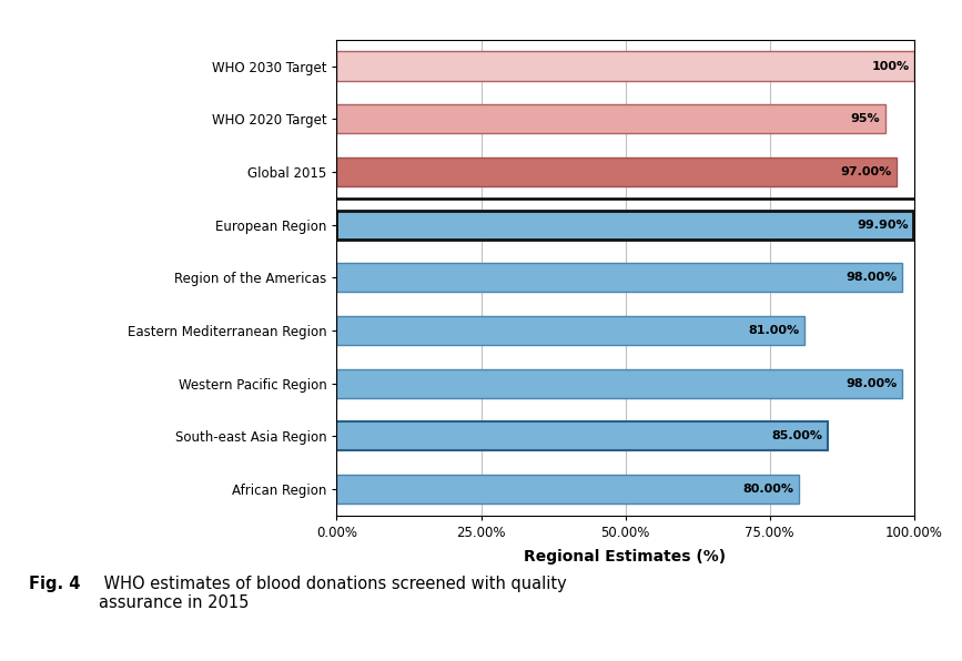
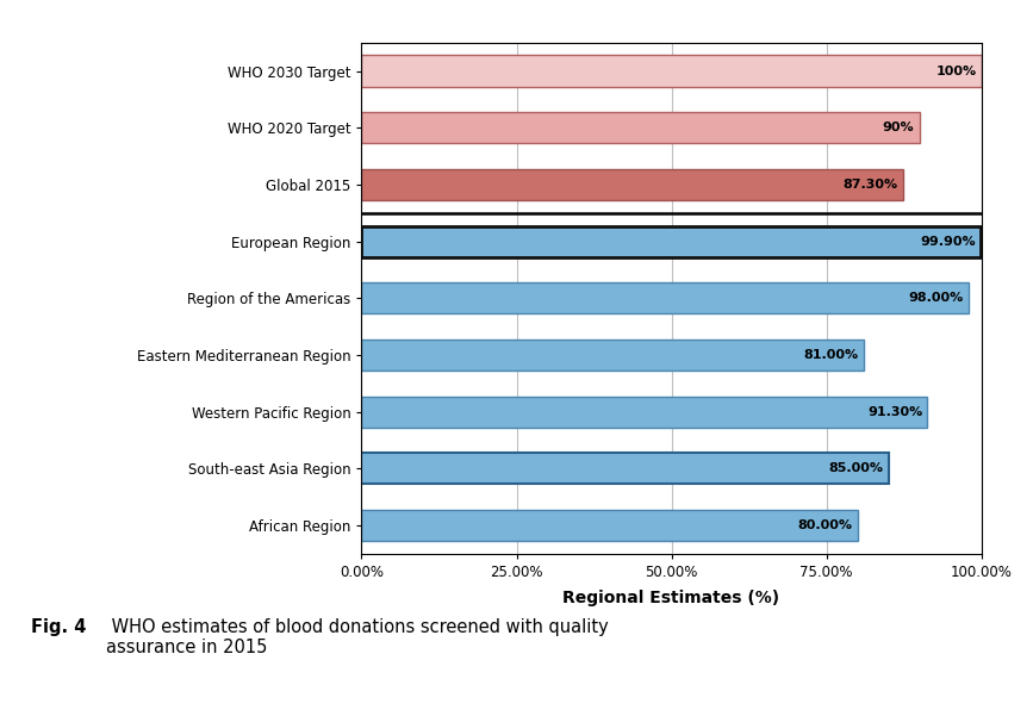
WHO 2020 Target: 95% -> 90%
Global 2015: 97.00% -> 87.30%
Western Pacific Region: 98.00% -> 91.30%
